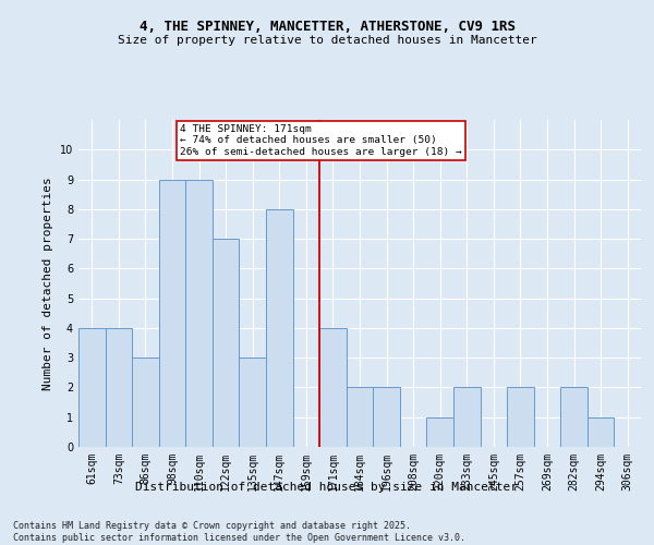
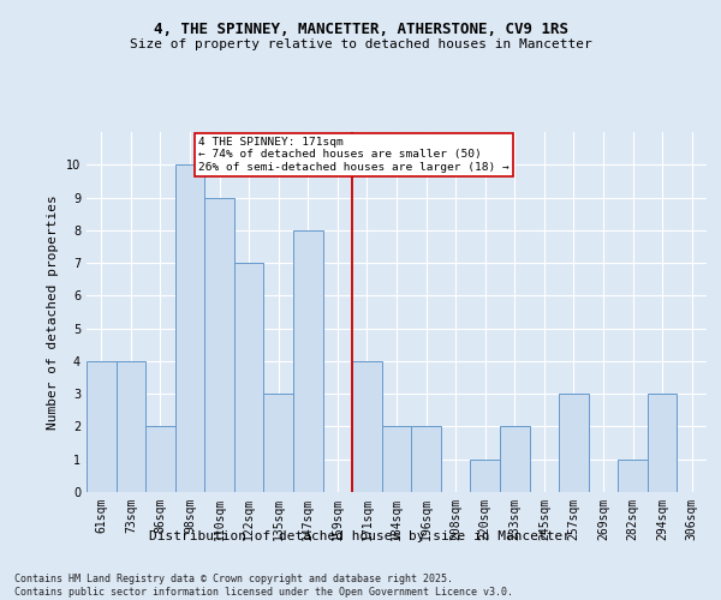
86sqm: 3 -> 2
98sqm: 9 -> 10
257sqm: 2 -> 3
282sqm: 2 -> 1
294sqm: 1 -> 3
